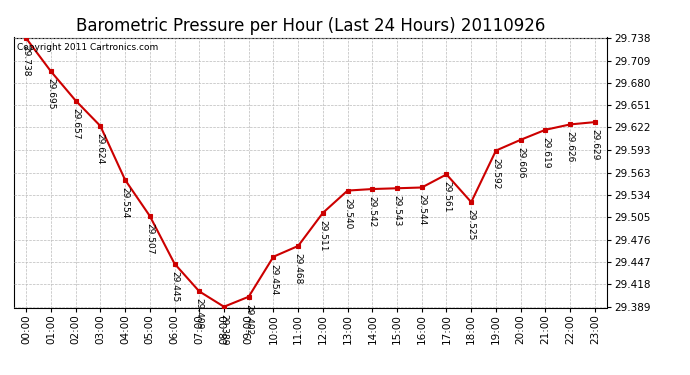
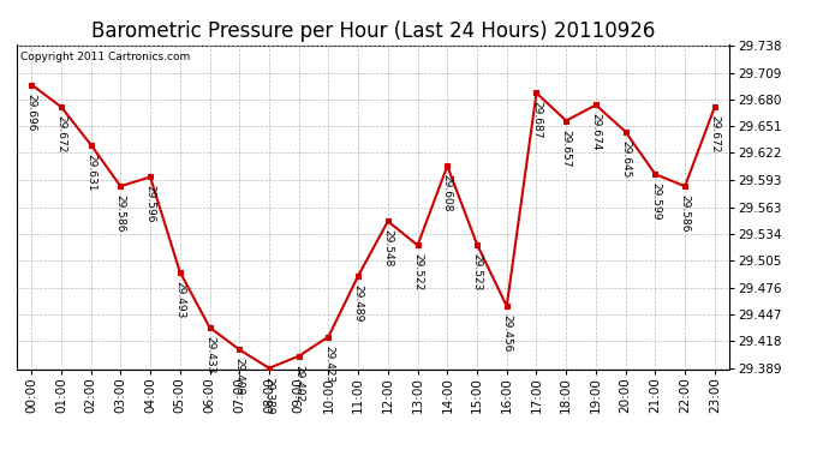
00:00: 29.738 -> 29.696
01:00: 29.695 -> 29.672
02:00: 29.657 -> 29.631
03:00: 29.624 -> 29.586
04:00: 29.554 -> 29.596
05:00: 29.507 -> 29.493
06:00: 29.445 -> 29.433
10:00: 29.454 -> 29.423
11:00: 29.468 -> 29.489
12:00: 29.511 -> 29.548
13:00: 29.540 -> 29.522
14:00: 29.542 -> 29.608
15:00: 29.543 -> 29.523
16:00: 29.544 -> 29.456
17:00: 29.561 -> 29.687
18:00: 29.525 -> 29.657
19:00: 29.592 -> 29.674
20:00: 29.606 -> 29.645
21:00: 29.619 -> 29.599
22:00: 29.626 -> 29.586
23:00: 29.629 -> 29.672
